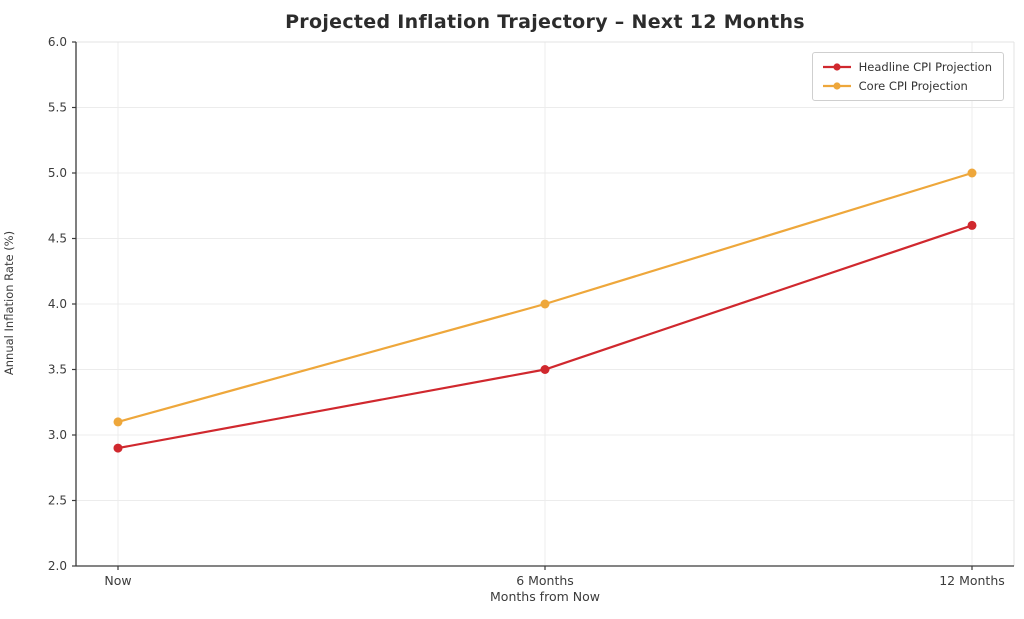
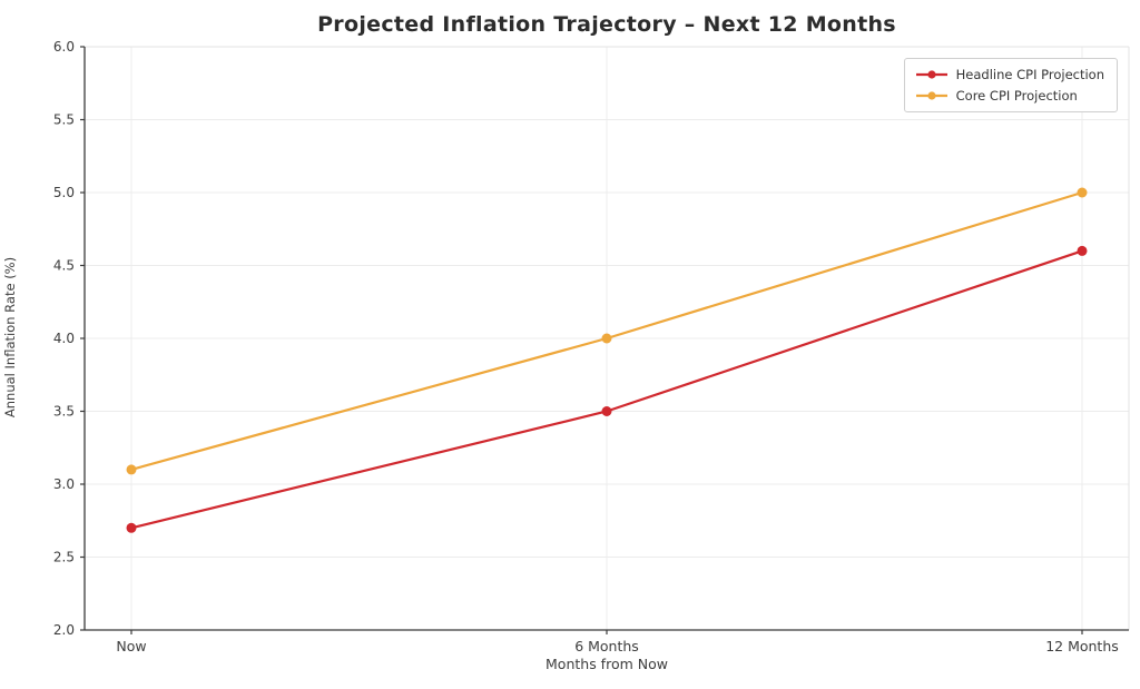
Headline CPI Projection/Now: 2.9 -> 2.7
